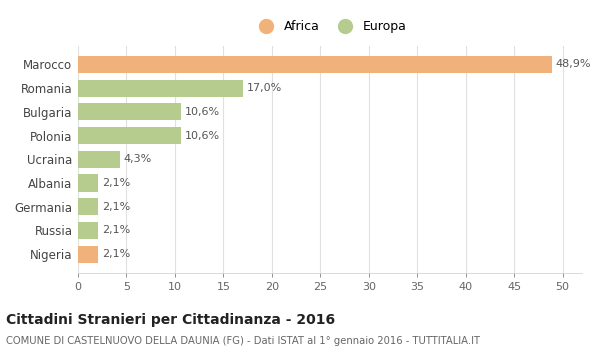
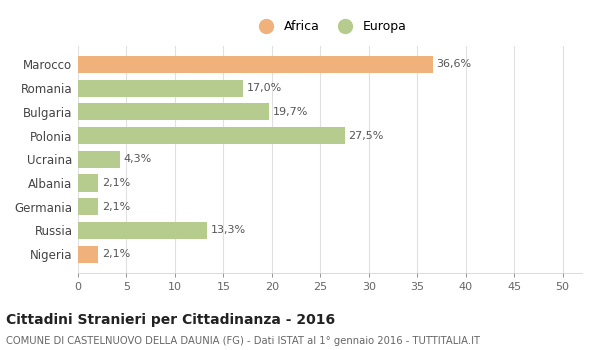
Marocco: 48,9% -> 36,6%
Bulgaria: 10,6% -> 19,7%
Polonia: 10,6% -> 27,5%
Russia: 2,1% -> 13,3%
